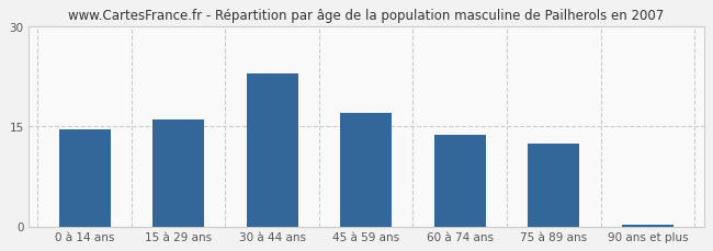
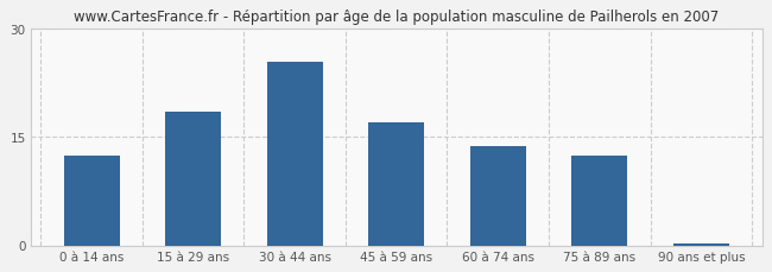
0 à 14 ans: 14.5 -> 12.4
15 à 29 ans: 16.0 -> 18.6
30 à 44 ans: 23.0 -> 25.4
